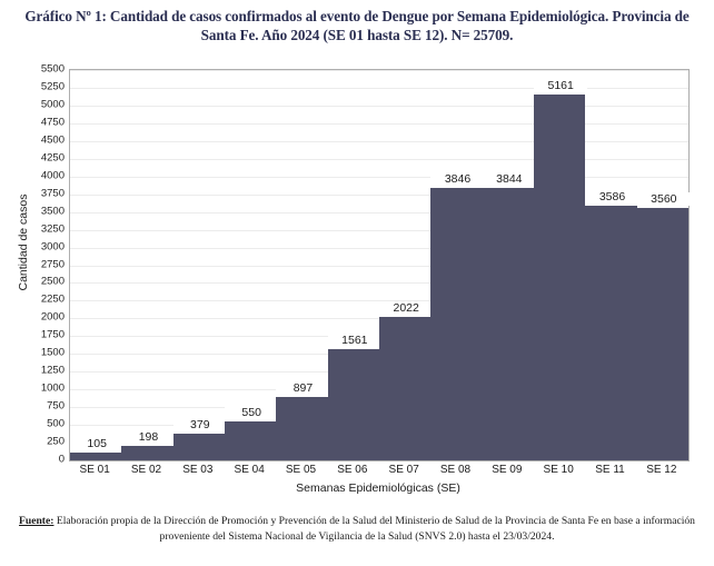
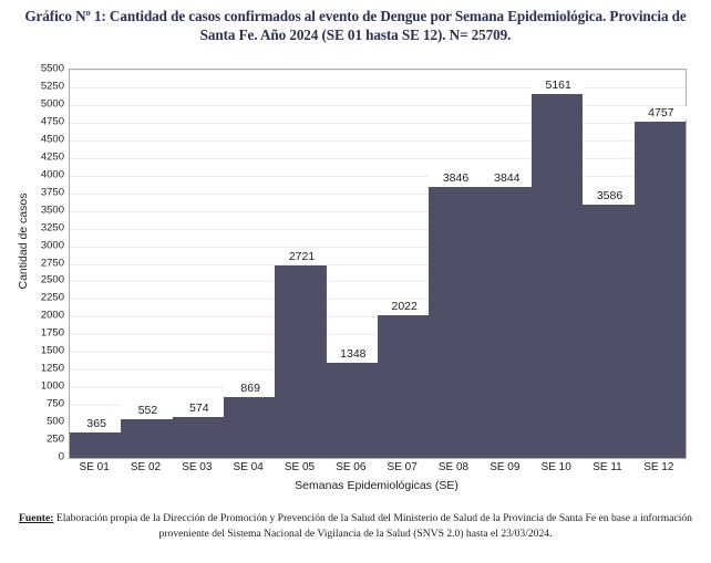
SE 01: 105 -> 365
SE 02: 198 -> 552
SE 03: 379 -> 574
SE 04: 550 -> 869
SE 05: 897 -> 2721
SE 06: 1561 -> 1348
SE 12: 3560 -> 4757
